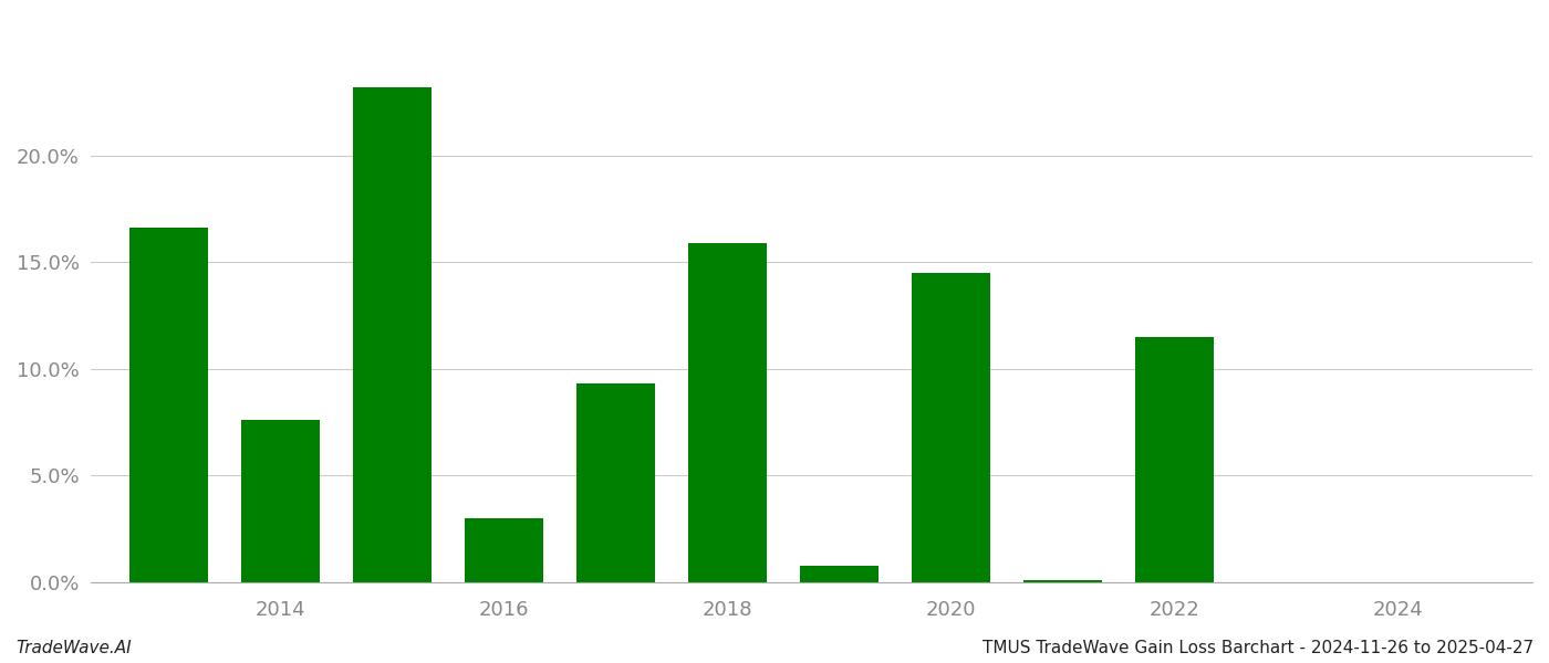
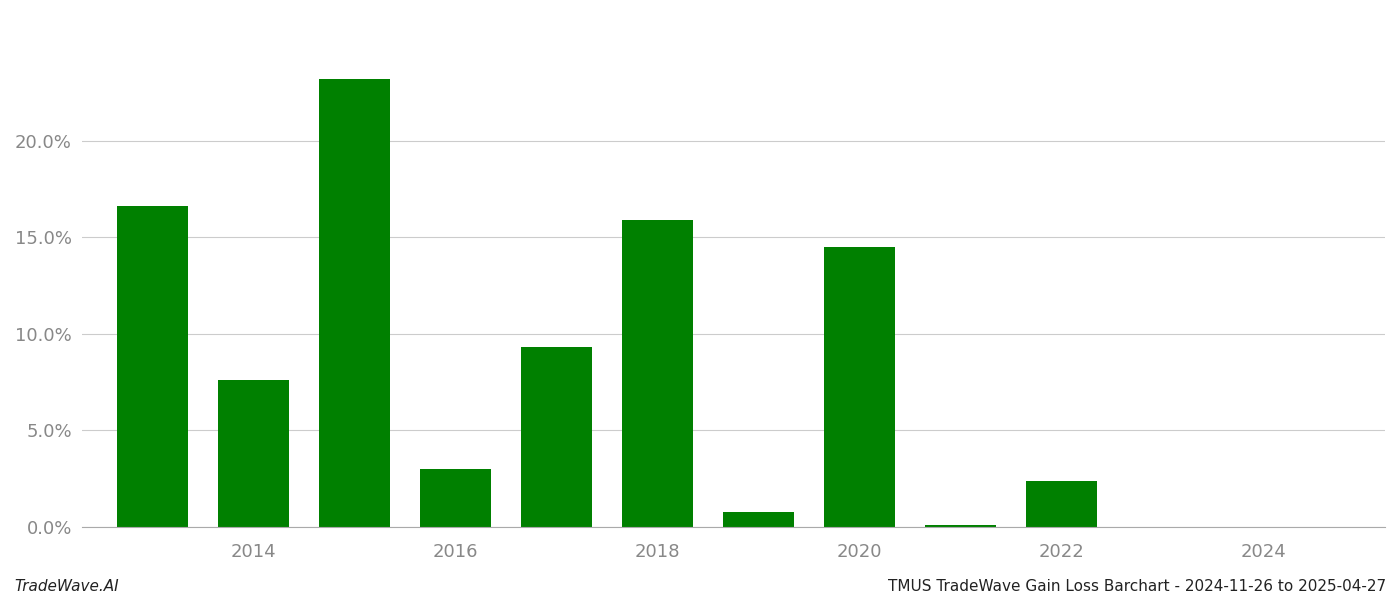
2022: 11.5% -> 2.4%
